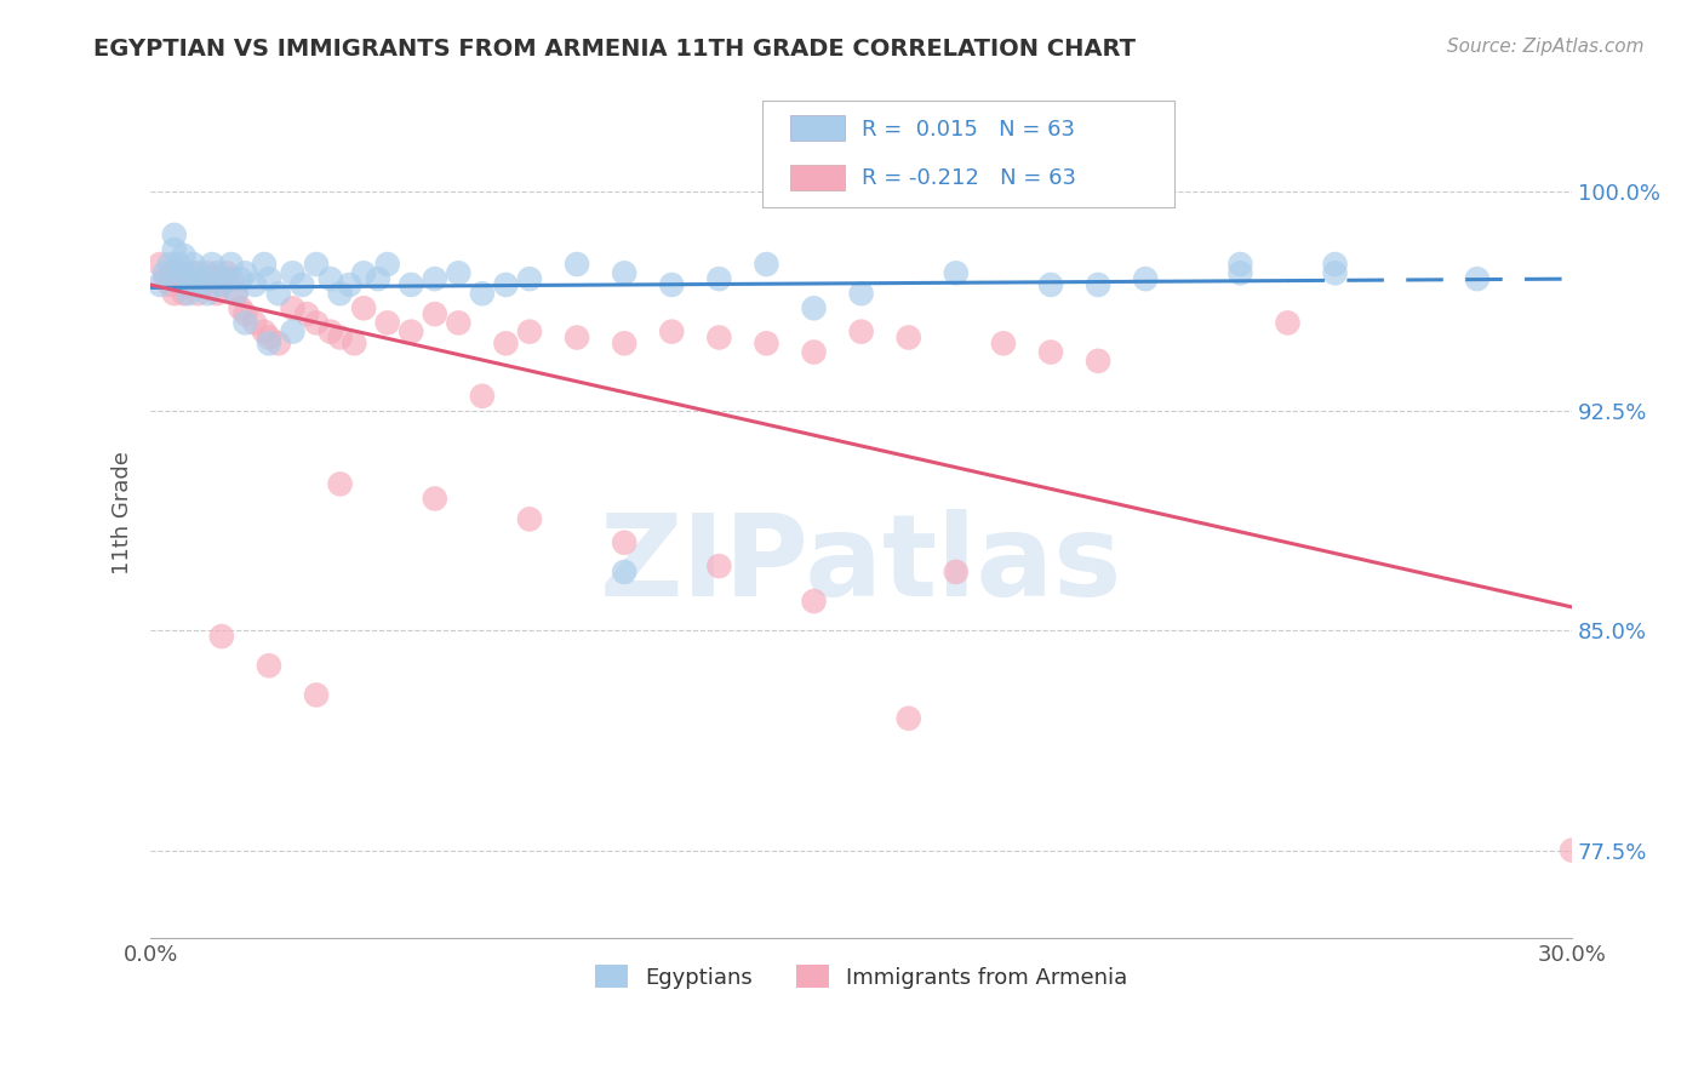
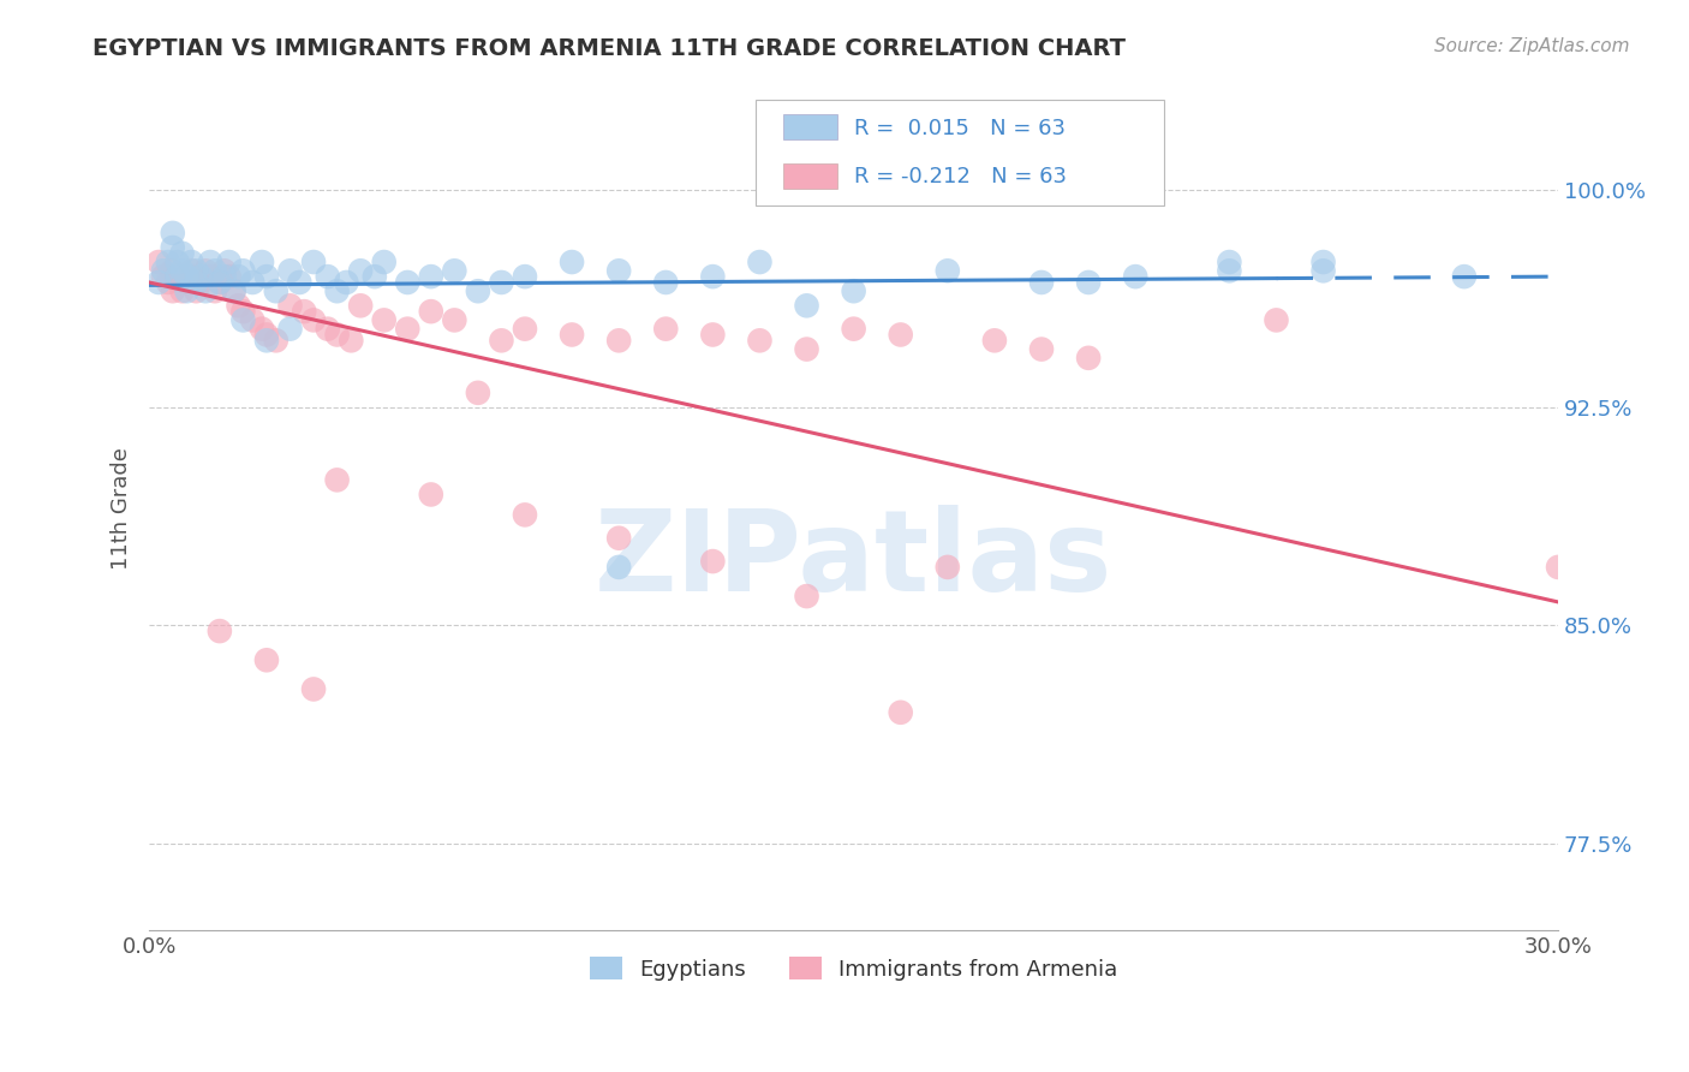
Immigrants from Armenia/30.0%: 77.5% -> 87.0%
